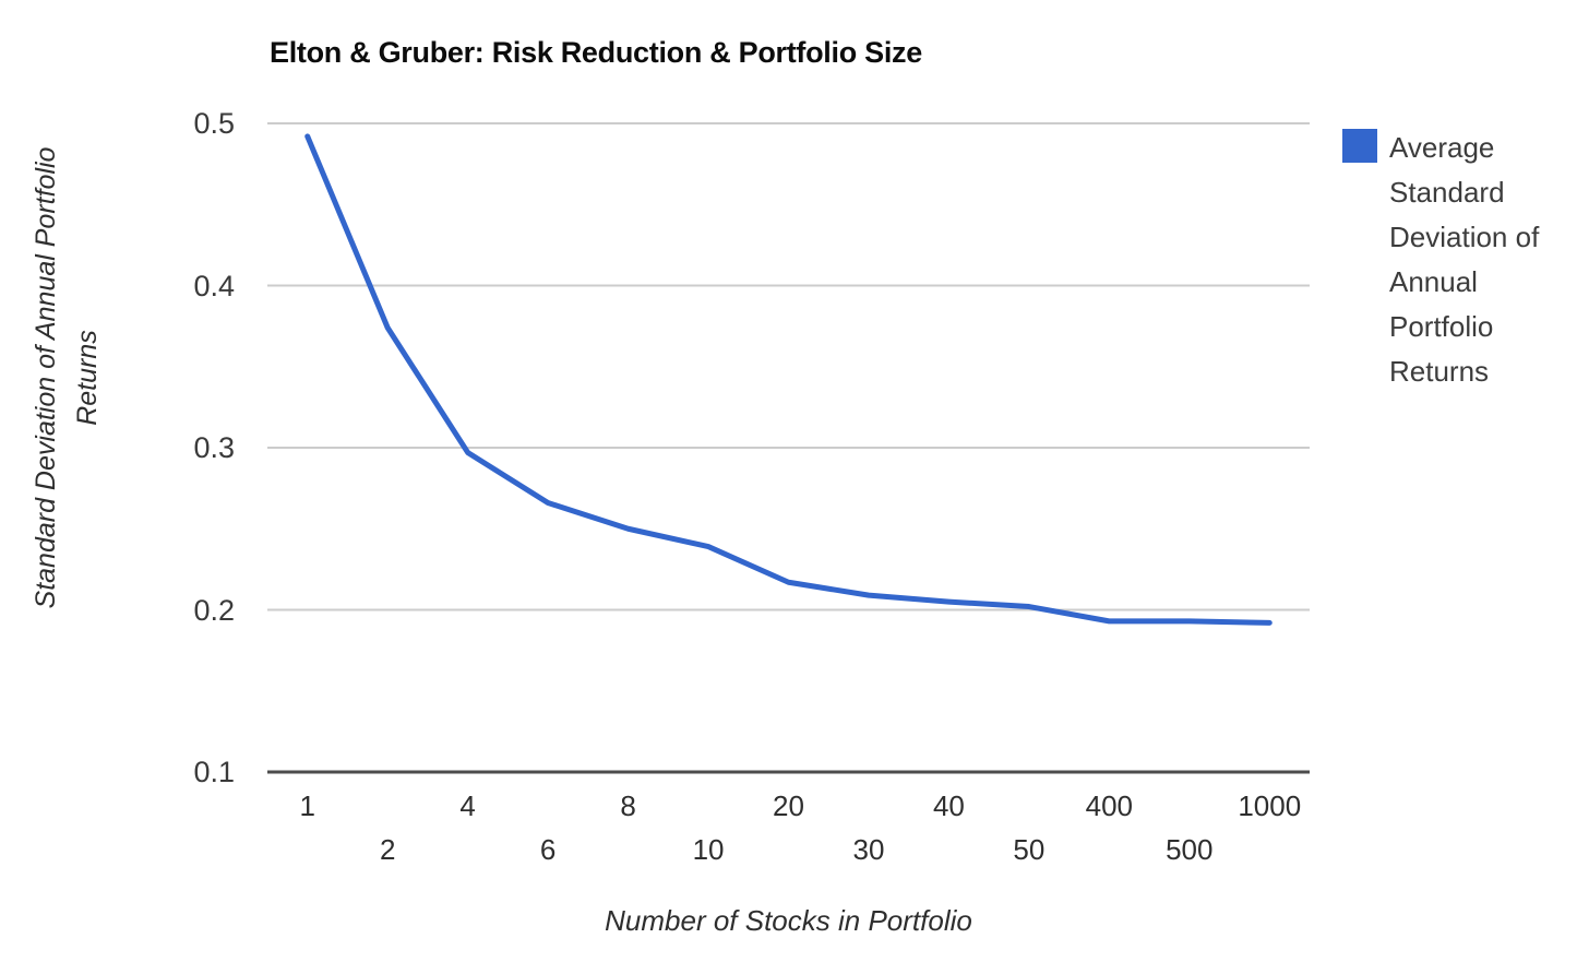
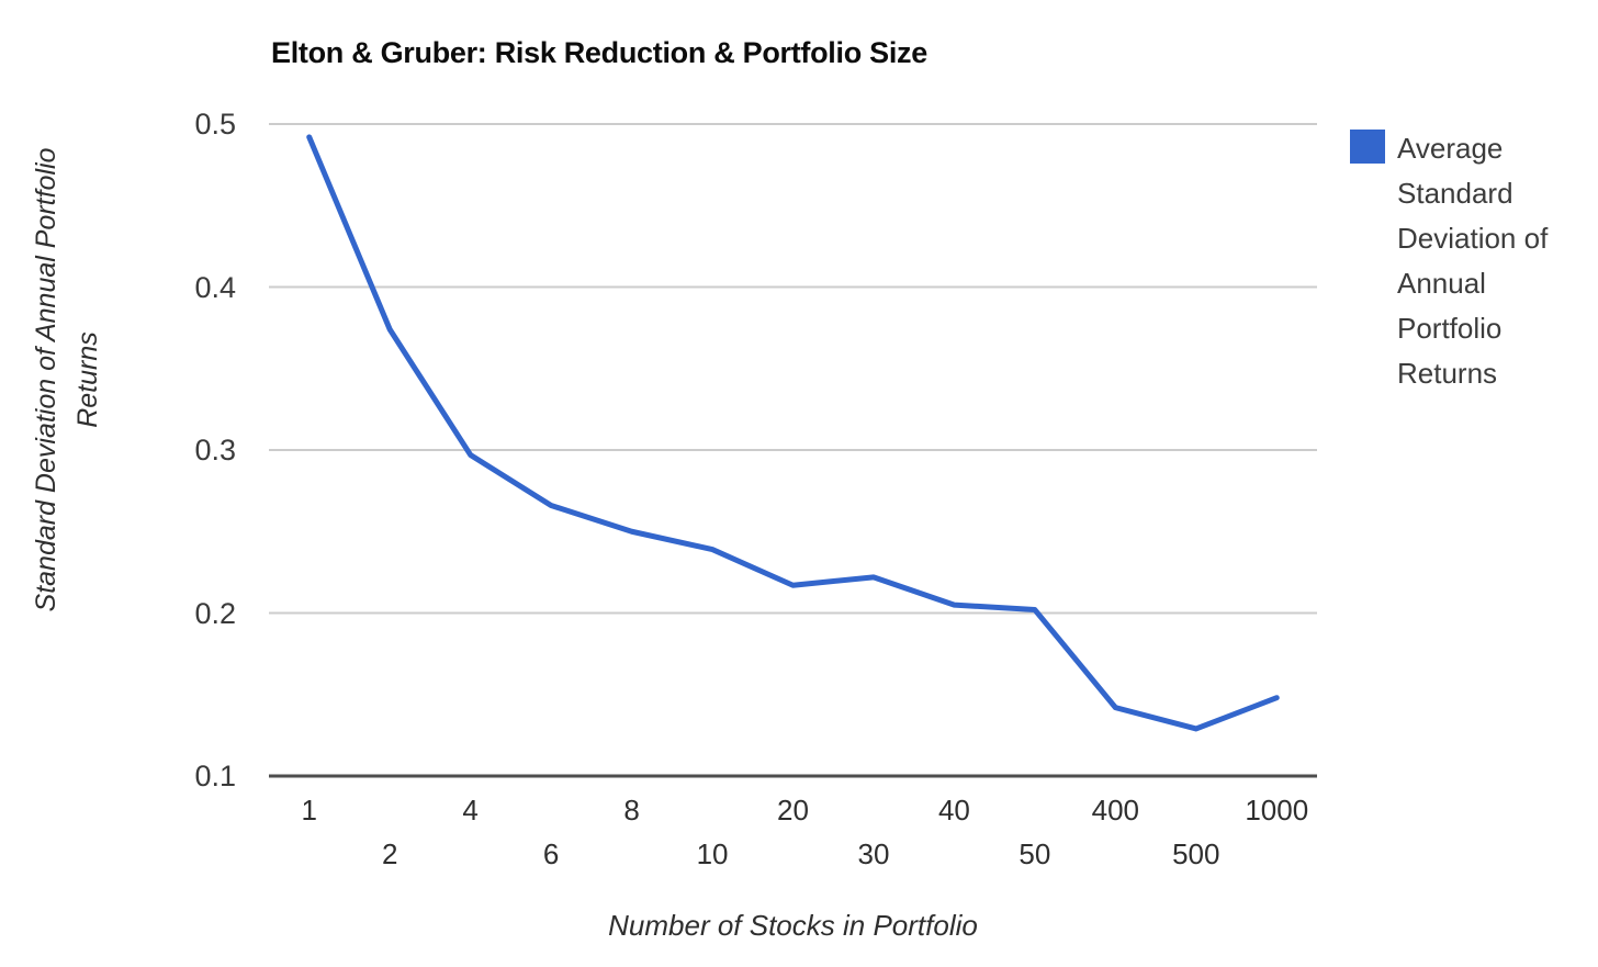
30: 0.209 -> 0.222
400: 0.193 -> 0.142
500: 0.193 -> 0.129
1000: 0.192 -> 0.148
